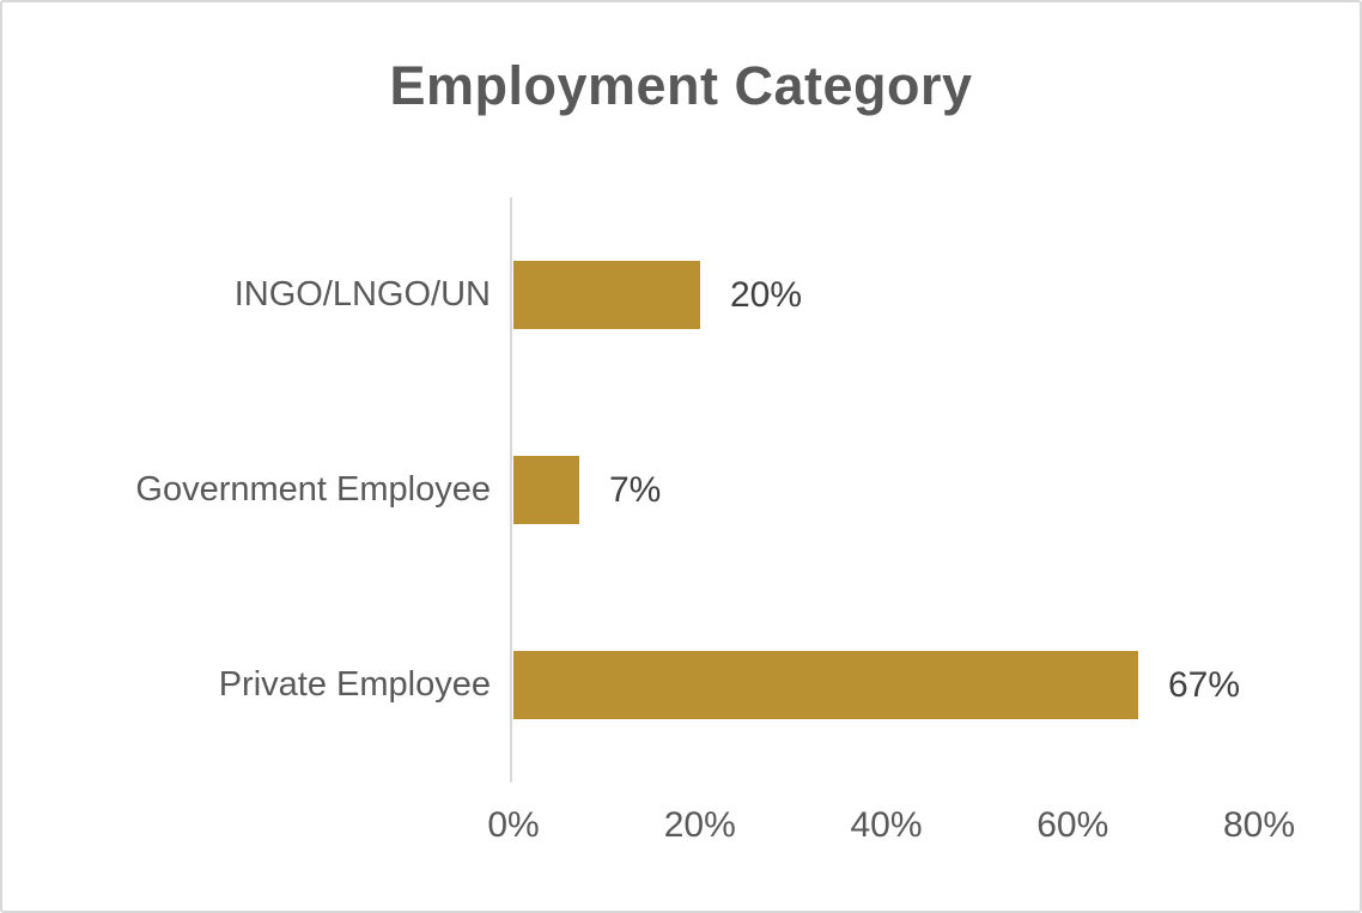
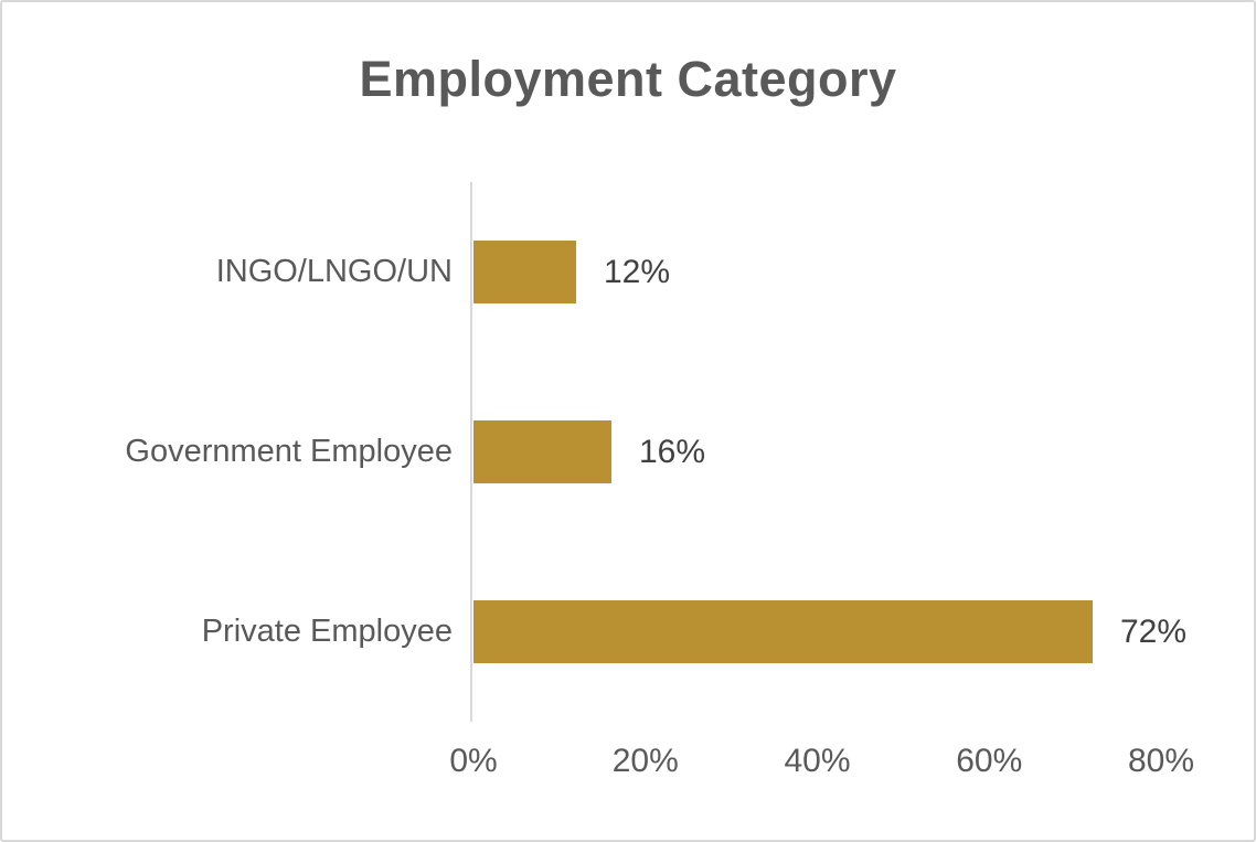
INGO/LNGO/UN: 20% -> 12%
Government Employee: 7% -> 16%
Private Employee: 67% -> 72%
